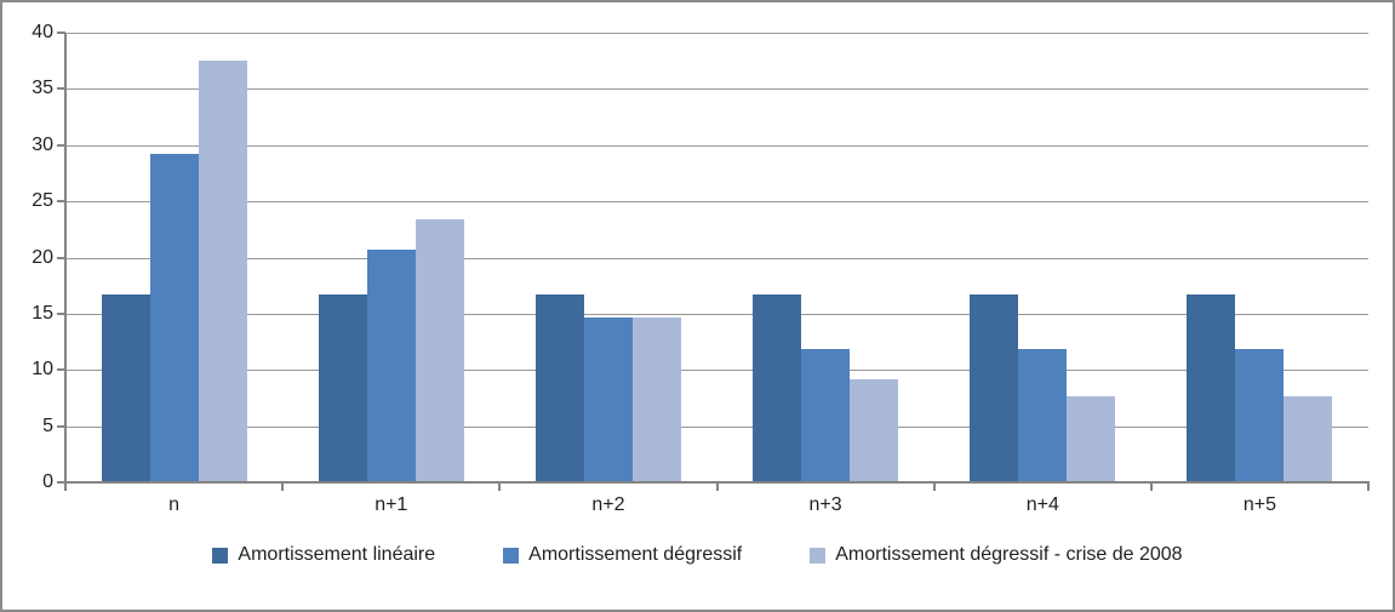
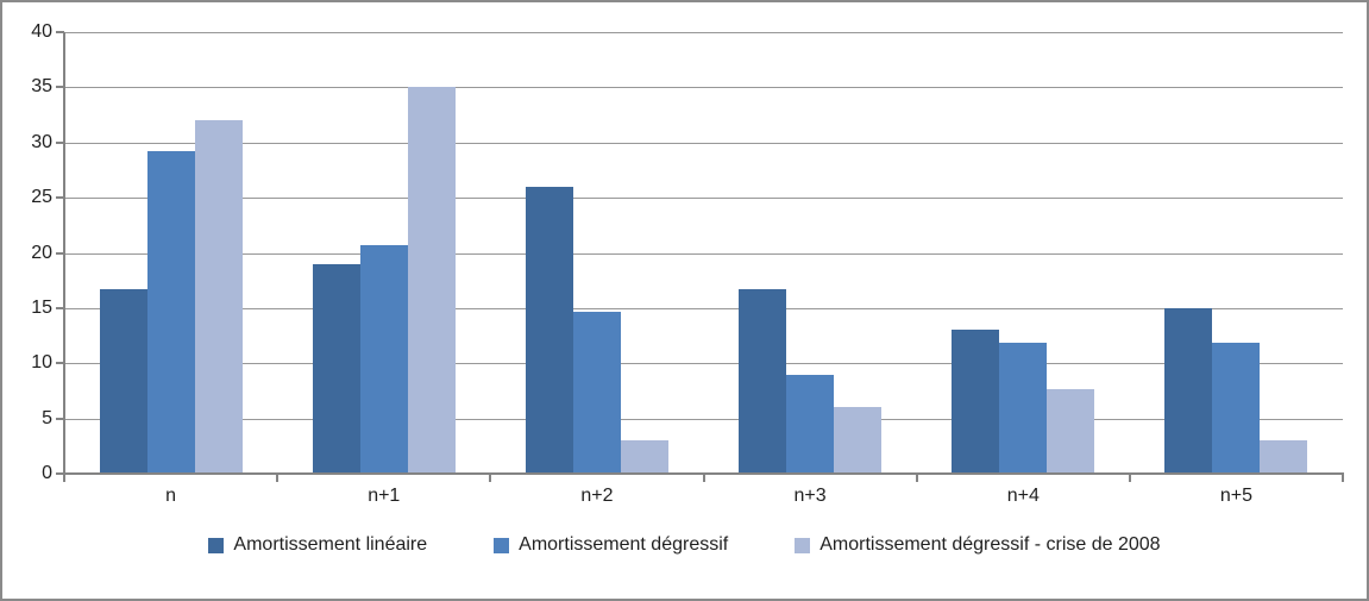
Amortissement dégressif - crise de 2008/n: 38 -> 32
Amortissement linéaire/n+1: 17 -> 19
Amortissement dégressif - crise de 2008/n+1: 23 -> 35
Amortissement linéaire/n+2: 17 -> 26
Amortissement dégressif - crise de 2008/n+2: 15 -> 3
Amortissement dégressif/n+3: 12 -> 9
Amortissement dégressif - crise de 2008/n+3: 9 -> 6
Amortissement linéaire/n+4: 17 -> 13
Amortissement linéaire/n+5: 17 -> 15
Amortissement dégressif - crise de 2008/n+5: 8 -> 3
